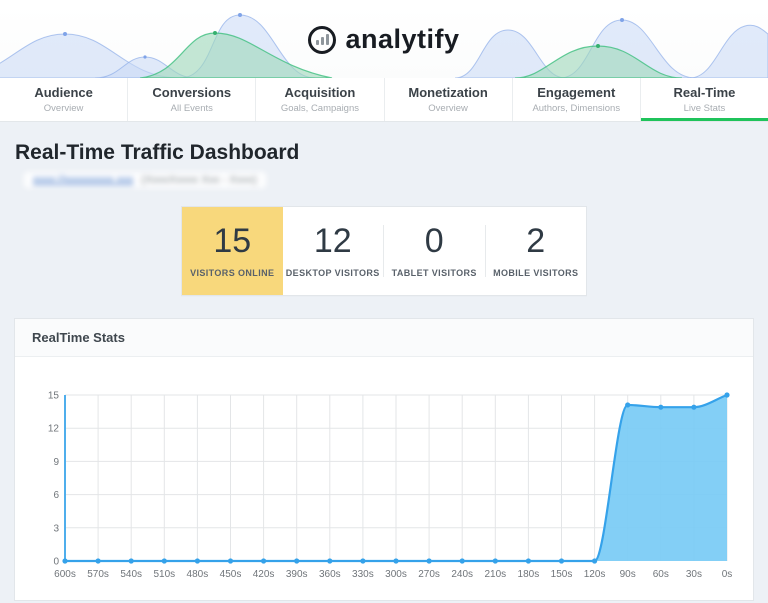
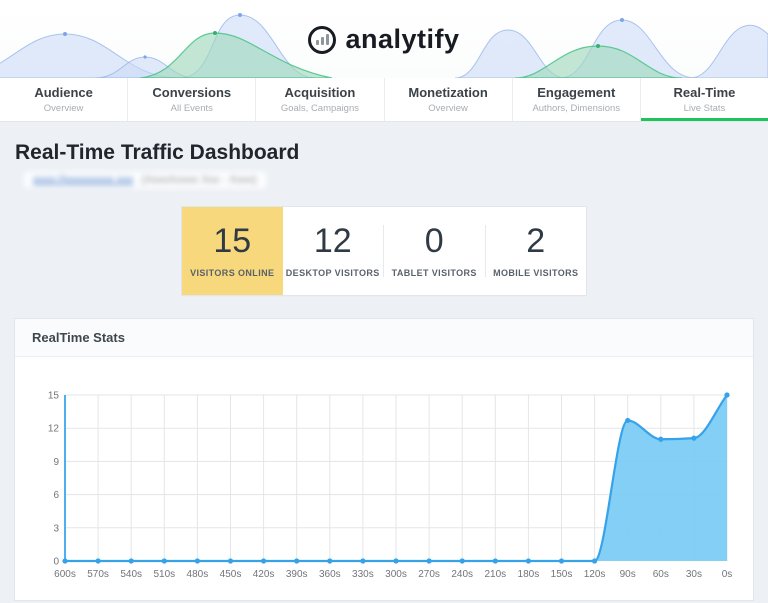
90s: 14.1 -> 12.7
60s: 13.9 -> 11.0
30s: 13.9 -> 11.1
